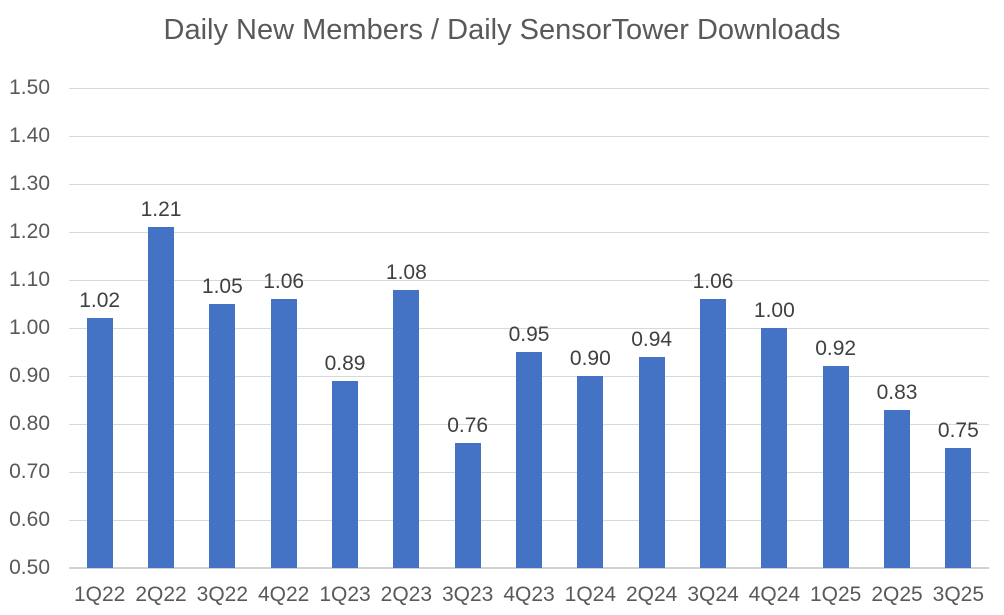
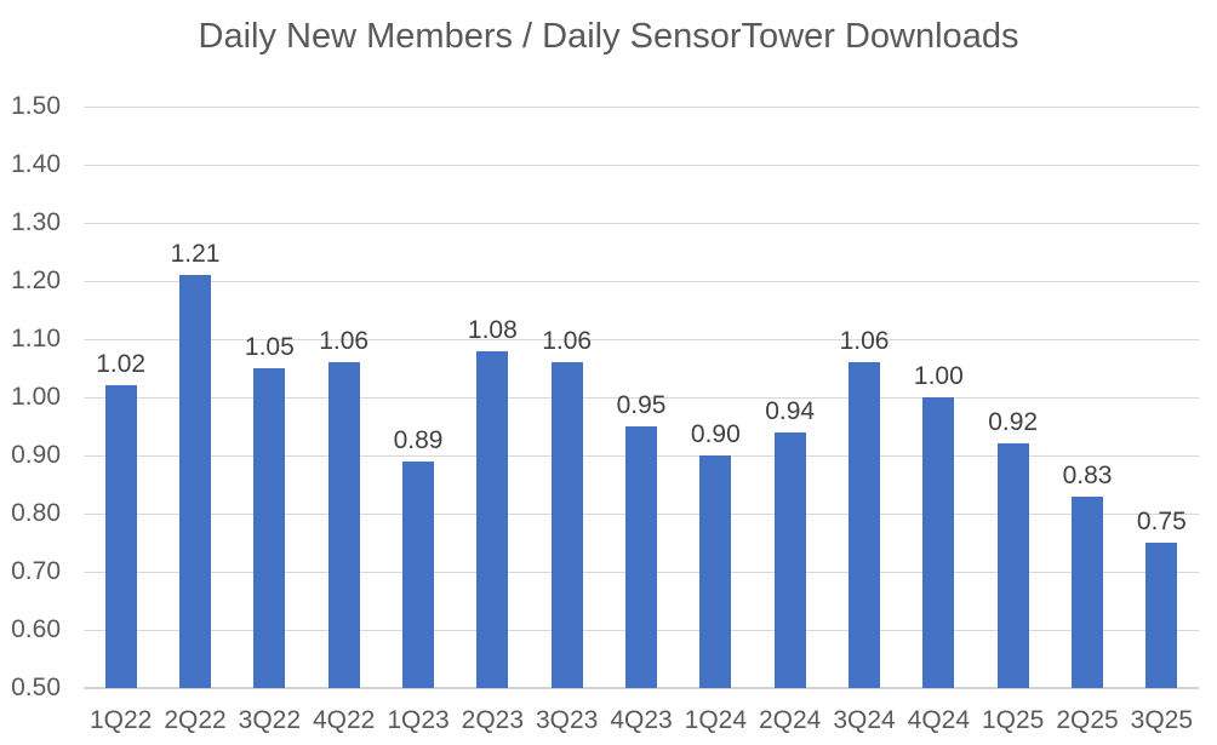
3Q23: 0.76 -> 1.06
